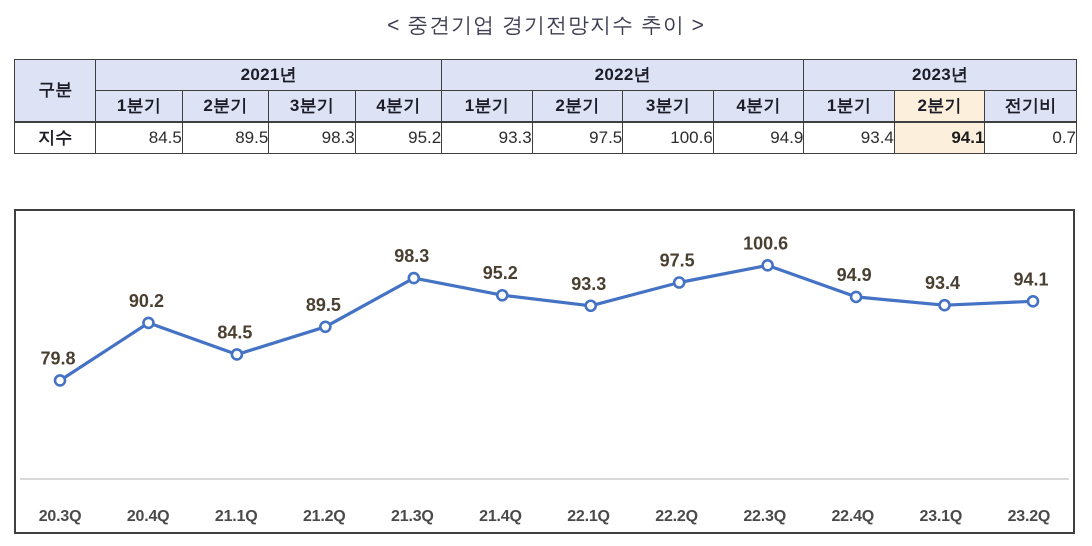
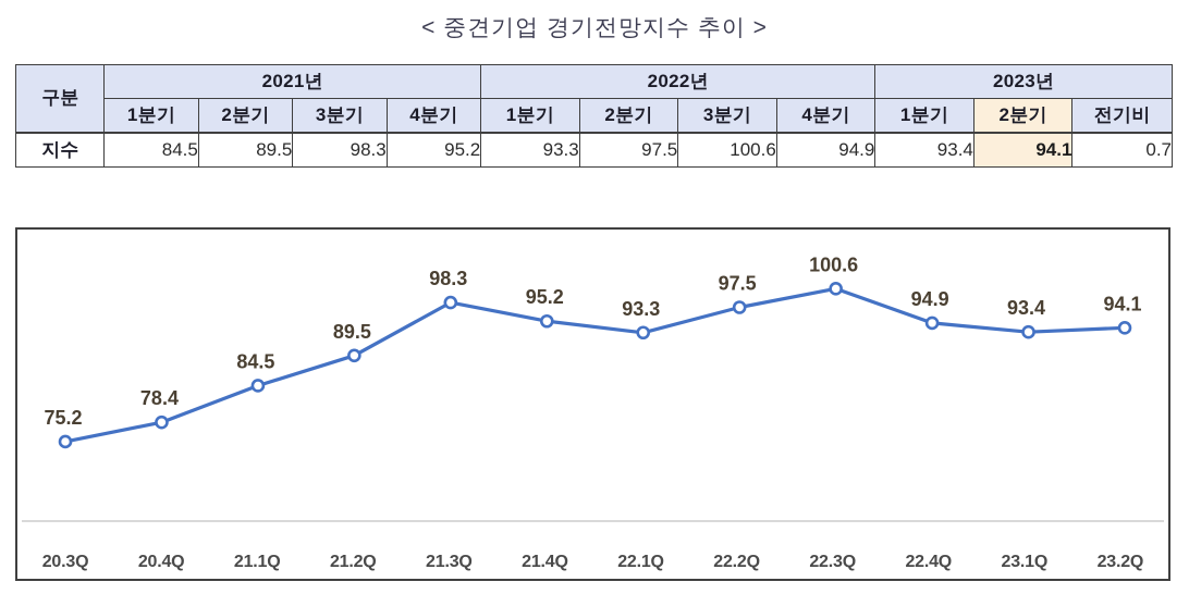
20.3Q: 79.8 -> 75.2
20.4Q: 90.2 -> 78.4
